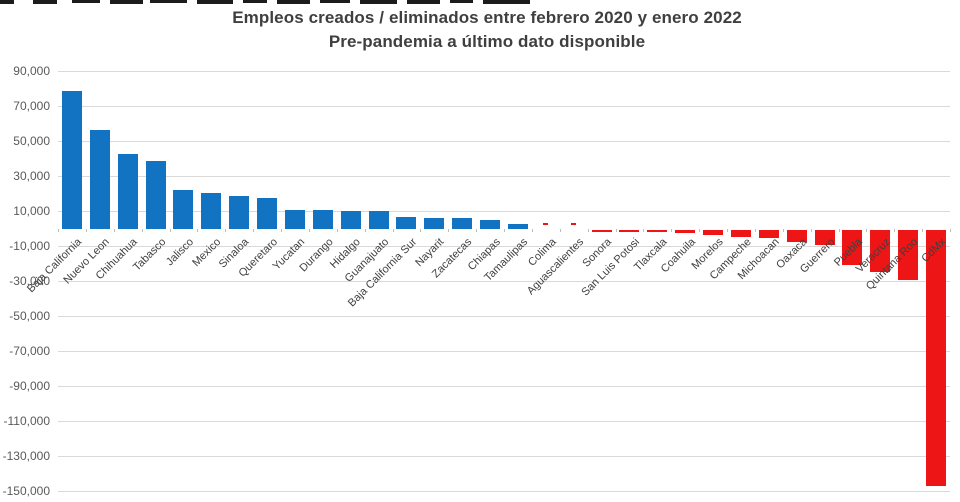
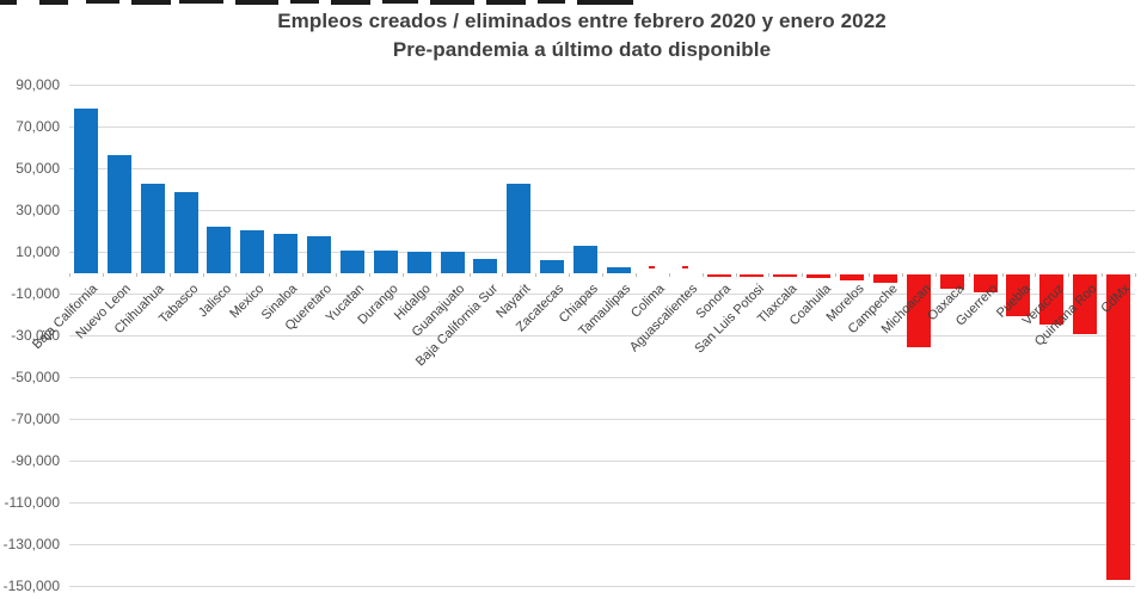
Nayarit: 6000 -> 43000
Chiapas: 5000 -> 13000
Michoacan: -5000 -> -35000
